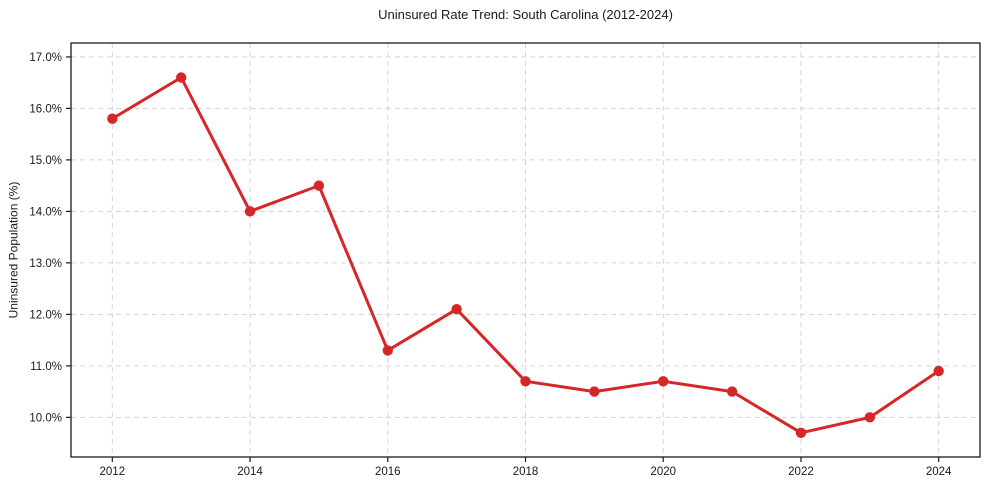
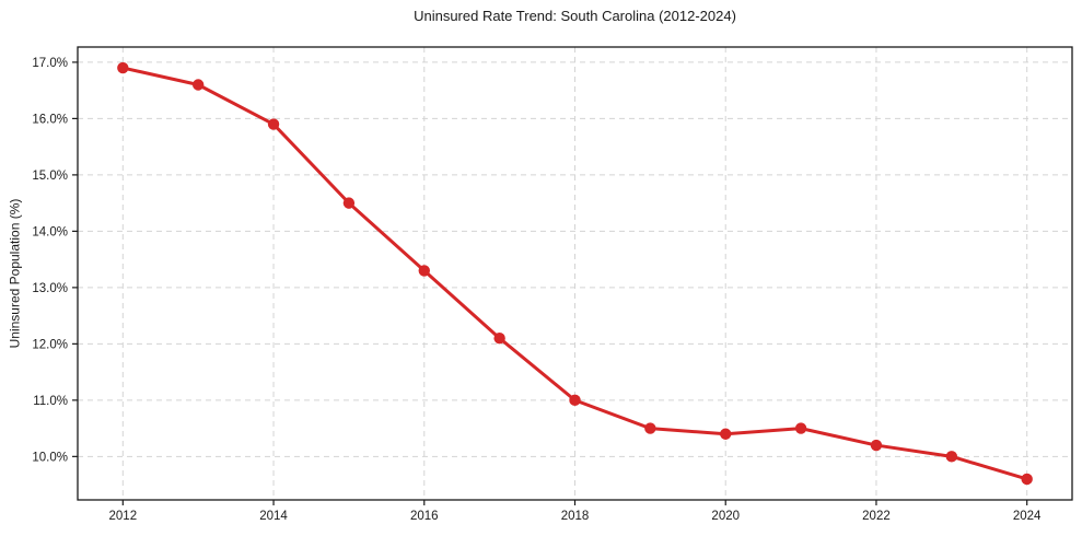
2012: 15.8% -> 16.9%
2014: 14.0% -> 15.9%
2016: 11.3% -> 13.3%
2018: 10.7% -> 11.0%
2020: 10.7% -> 10.4%
2022: 9.7% -> 10.2%
2024: 10.9% -> 9.6%
